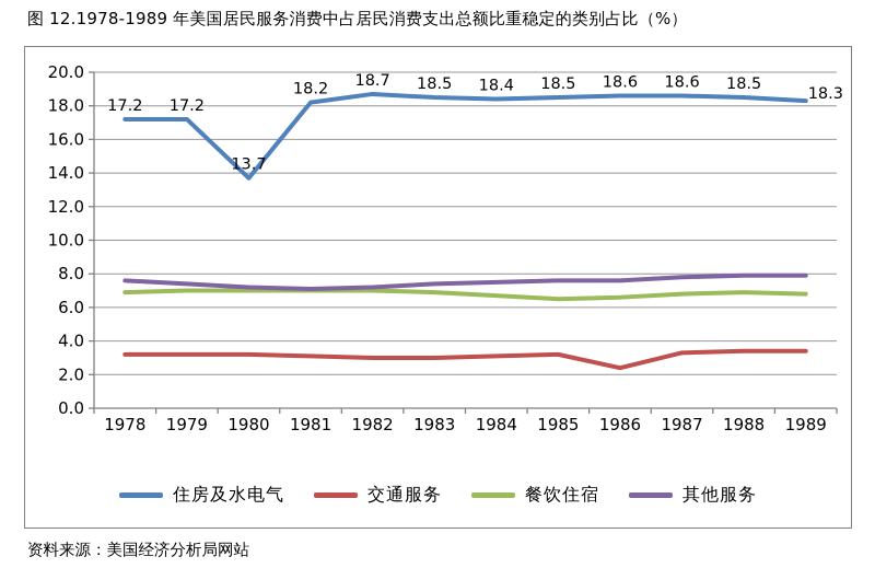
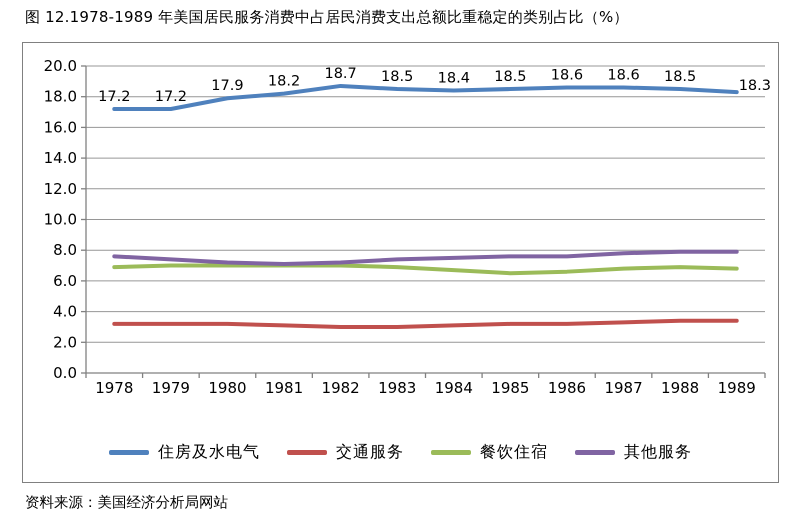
住房及水电气/1980: 13.7 -> 17.9
交通服务/1986: 2.4 -> 3.2
